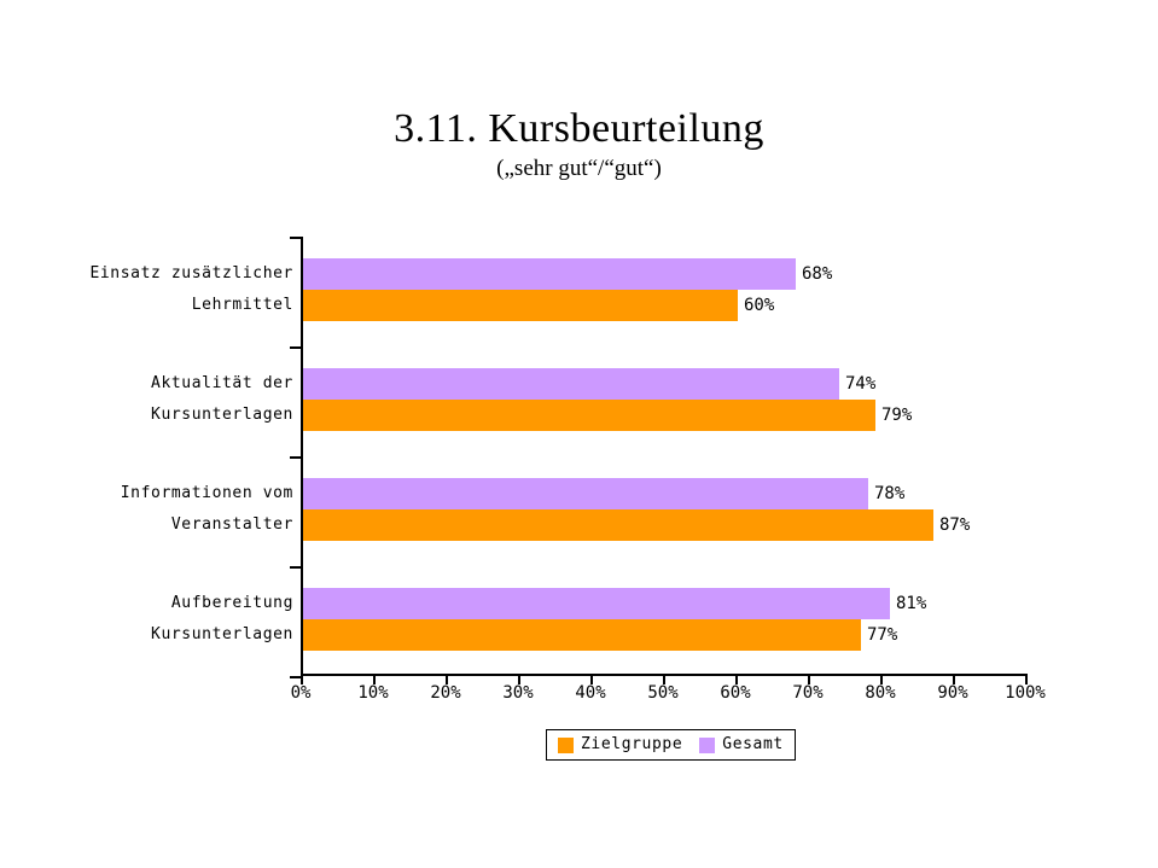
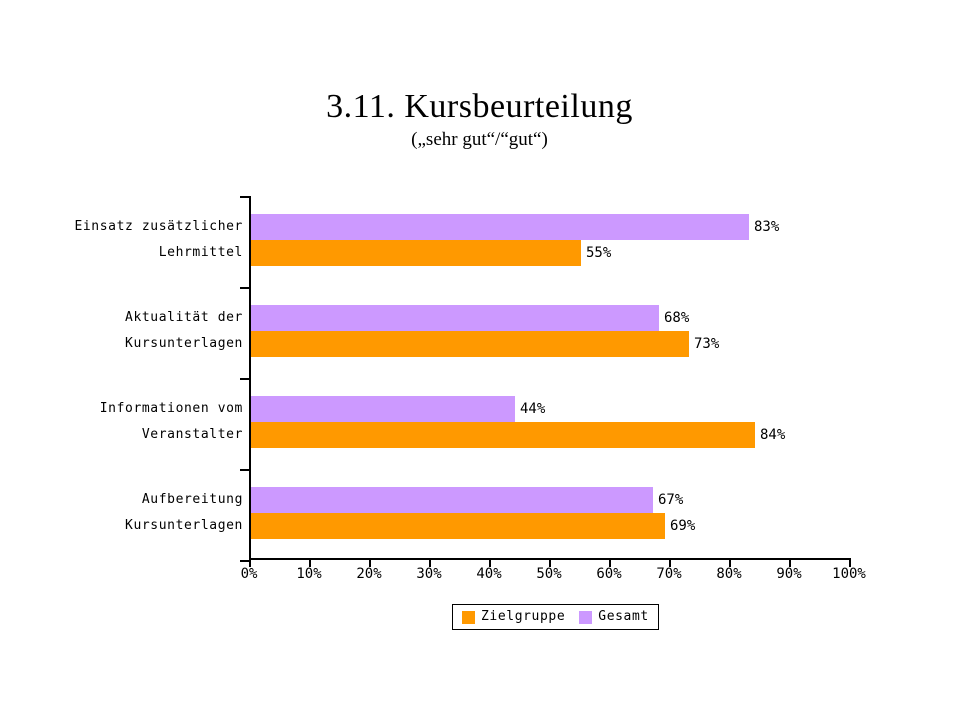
Zielgruppe/Einsatz zusätzlicher Lehrmittel: 60% -> 55%
Gesamt/Einsatz zusätzlicher Lehrmittel: 68% -> 83%
Zielgruppe/Aktualität der Kursunterlagen: 79% -> 73%
Gesamt/Aktualität der Kursunterlagen: 74% -> 68%
Zielgruppe/Informationen vom Veranstalter: 87% -> 84%
Gesamt/Informationen vom Veranstalter: 78% -> 44%
Zielgruppe/Aufbereitung Kursunterlagen: 77% -> 69%
Gesamt/Aufbereitung Kursunterlagen: 81% -> 67%
